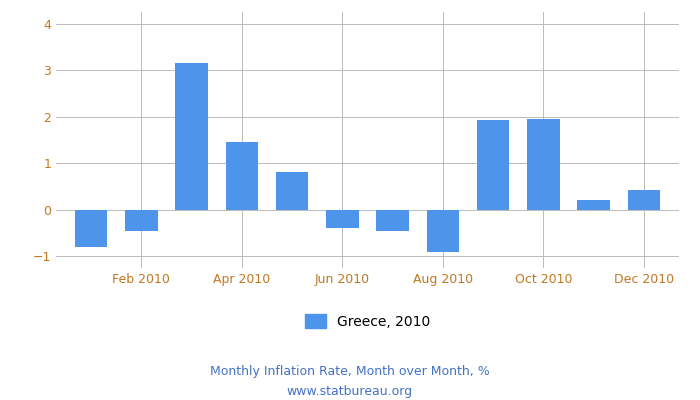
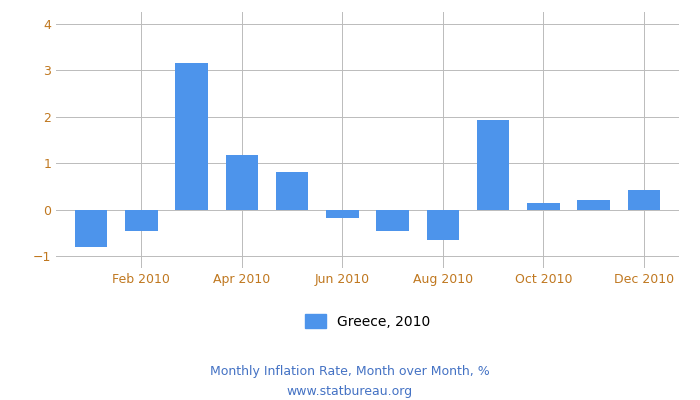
Apr 2010: 1.45 -> 1.18
Jun 2010: -0.40 -> -0.18
Aug 2010: -0.90 -> -0.65
Oct 2010: 1.95 -> 0.15
